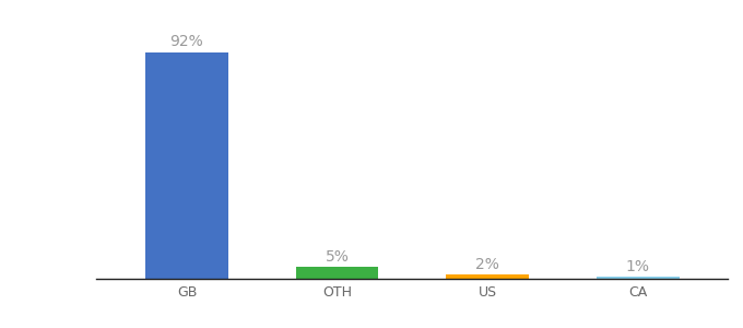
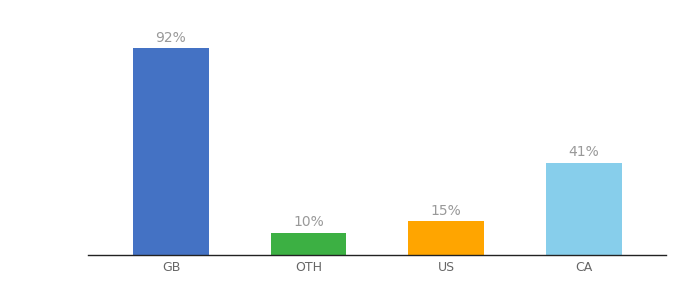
OTH: 5% -> 10%
US: 2% -> 15%
CA: 1% -> 41%
